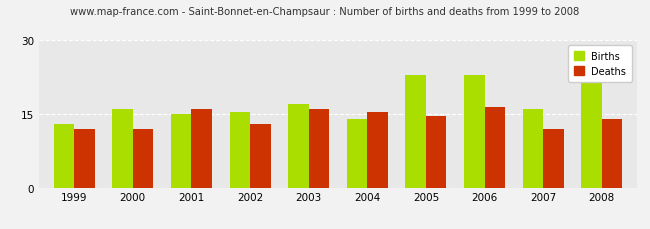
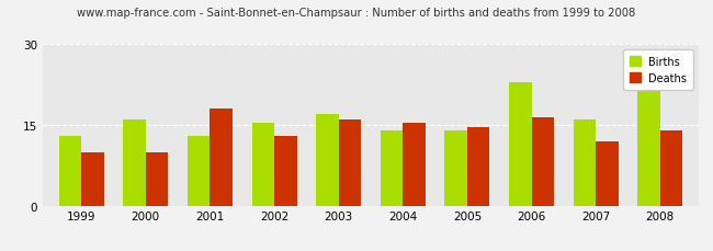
Deaths/1999: 12.0 -> 10.0
Deaths/2000: 12.0 -> 10.0
Births/2001: 15.0 -> 13.0
Deaths/2001: 16.0 -> 18.0
Births/2005: 23.0 -> 14.0
